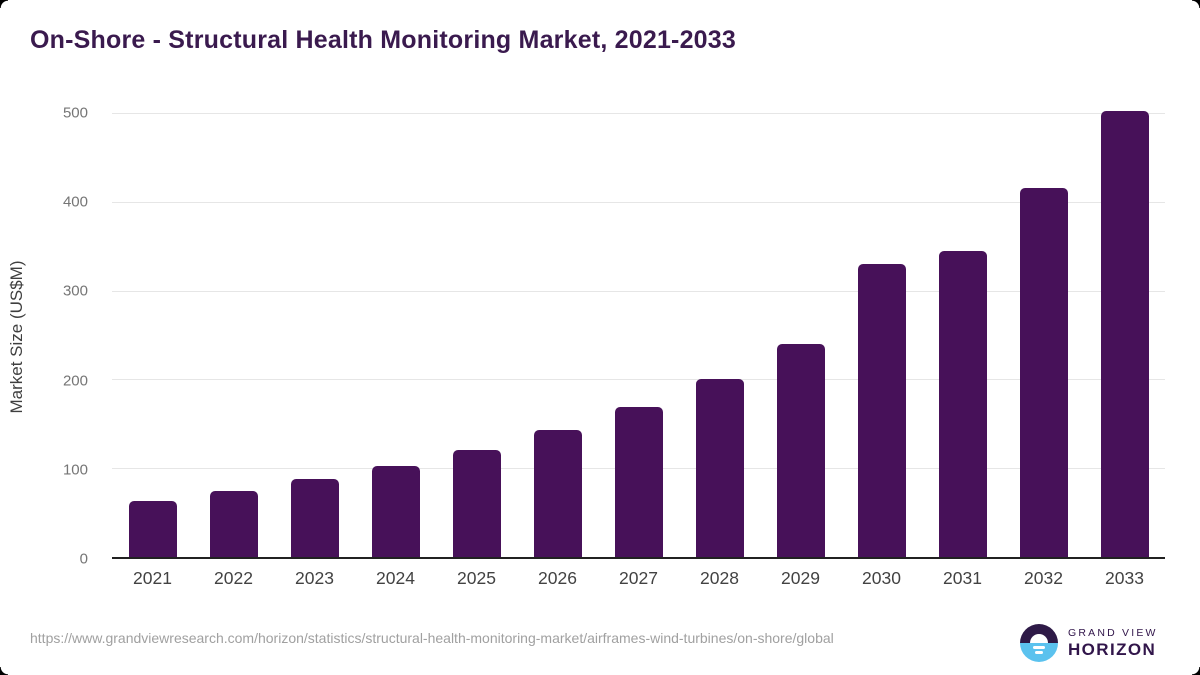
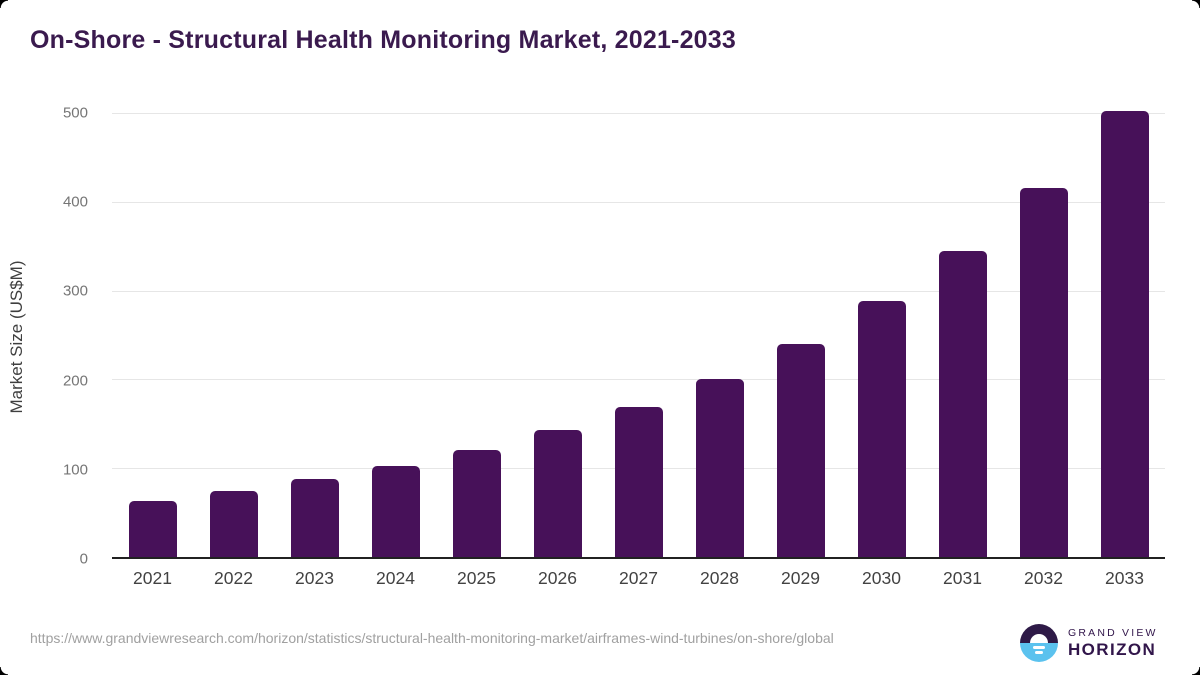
2030: 330 -> 290
